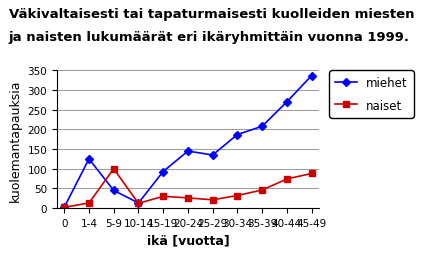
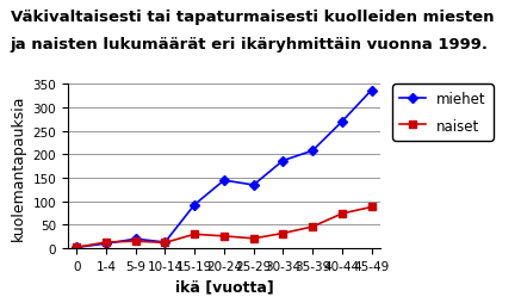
miehet/1-4: 125 -> 10
miehet/5-9: 45 -> 20
naiset/5-9: 100 -> 15
